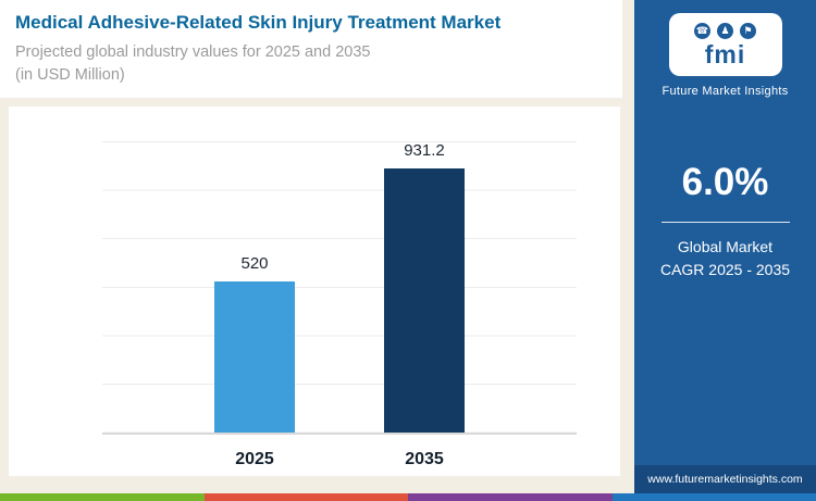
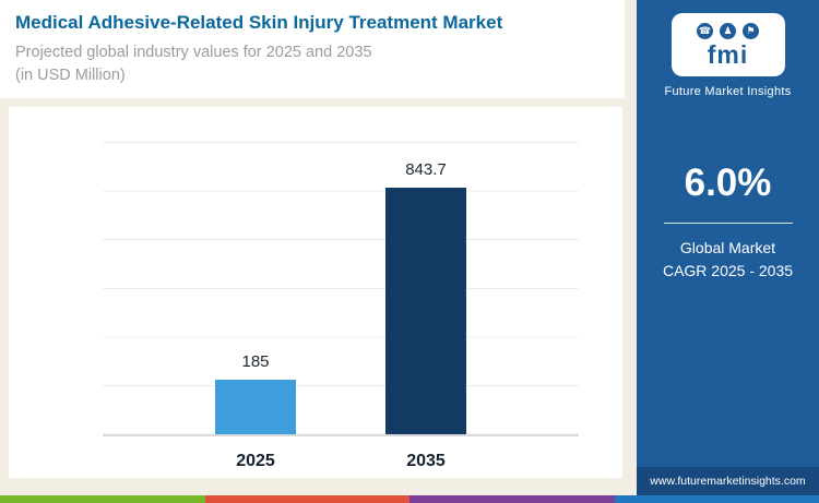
2025: 520 -> 185
2035: 931.2 -> 843.7
